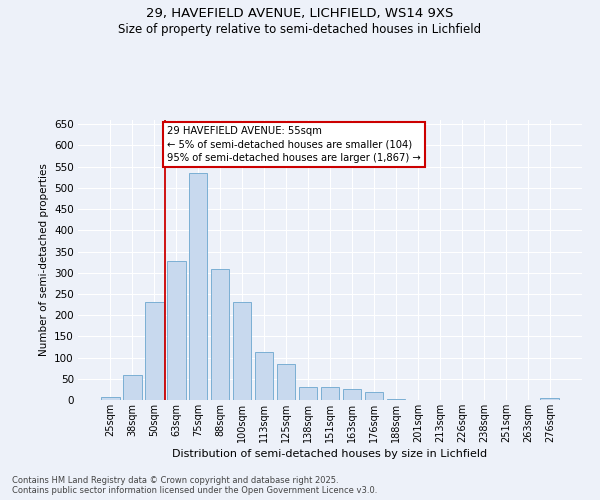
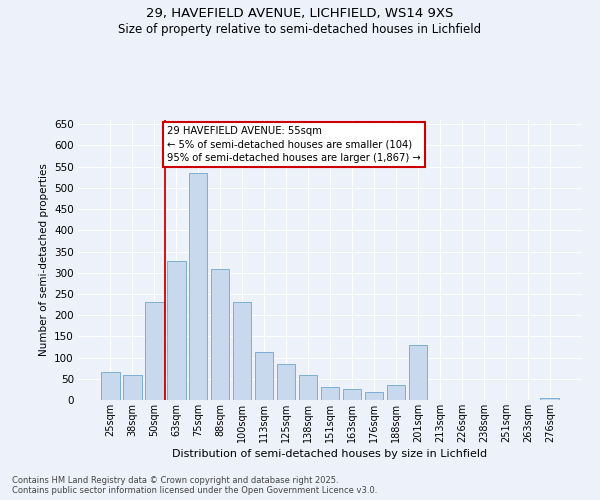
25sqm: 8 -> 65
138sqm: 30 -> 60
188sqm: 3 -> 35
201sqm: 1 -> 130
